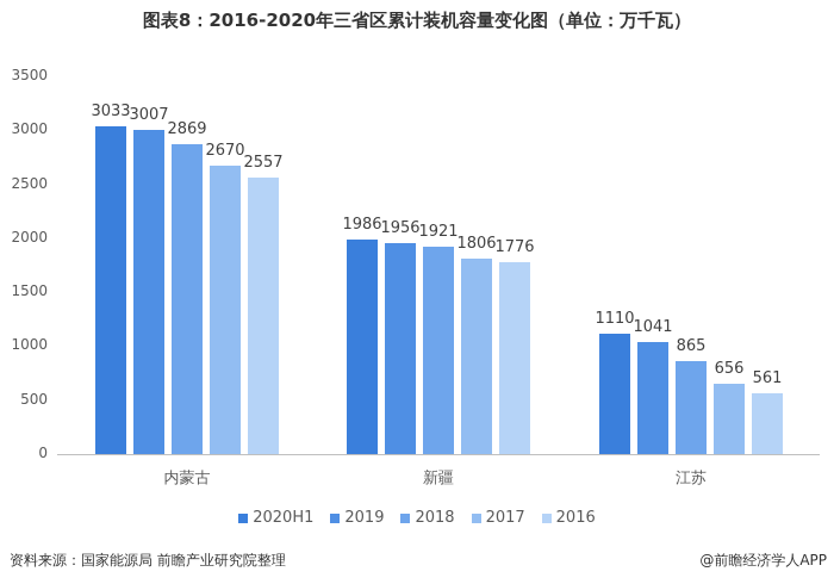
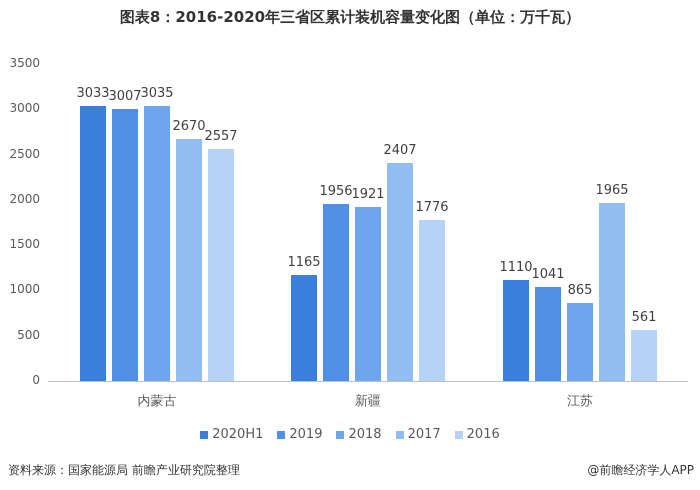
2018/内蒙古: 2869 -> 3035
2020H1/新疆: 1986 -> 1165
2017/新疆: 1806 -> 2407
2017/江苏: 656 -> 1965
